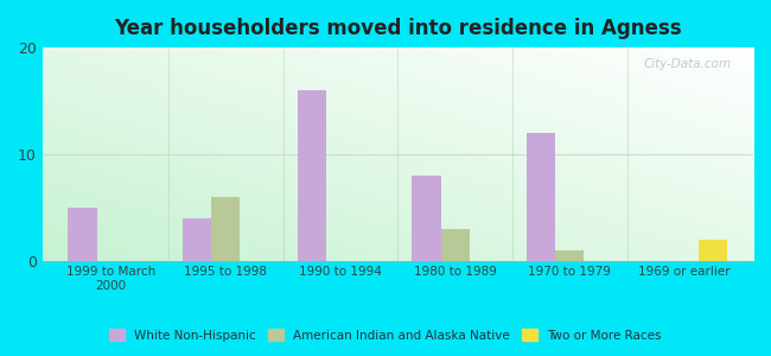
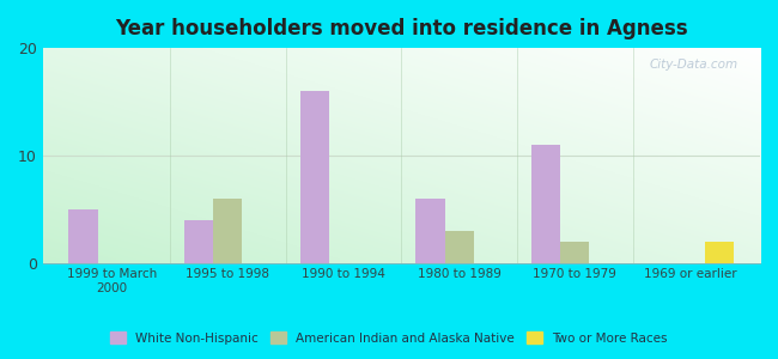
White Non-Hispanic/1980 to 1989: 8 -> 6
White Non-Hispanic/1970 to 1979: 12 -> 11
American Indian and Alaska Native/1970 to 1979: 1 -> 2
